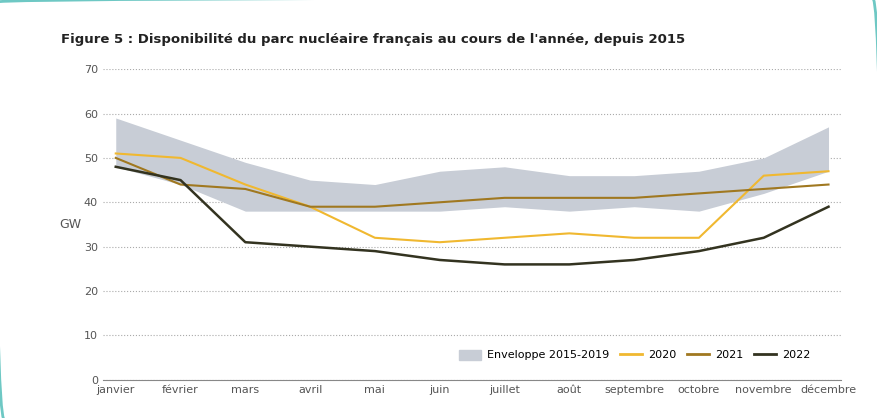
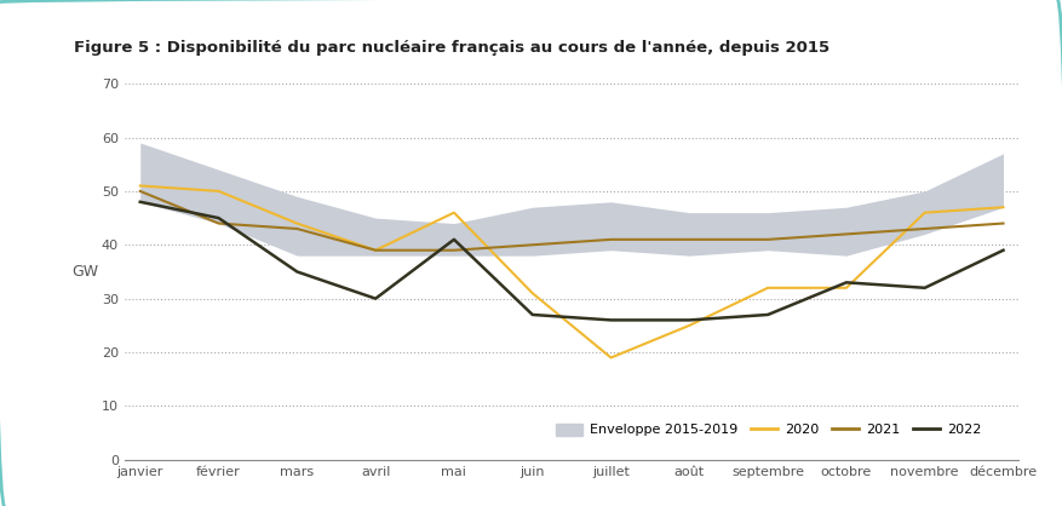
2022/mars: 31 -> 35
2020/mai: 32 -> 46
2022/mai: 29 -> 41
2020/juillet: 32 -> 19
2020/août: 33 -> 25
2022/octobre: 29 -> 33
